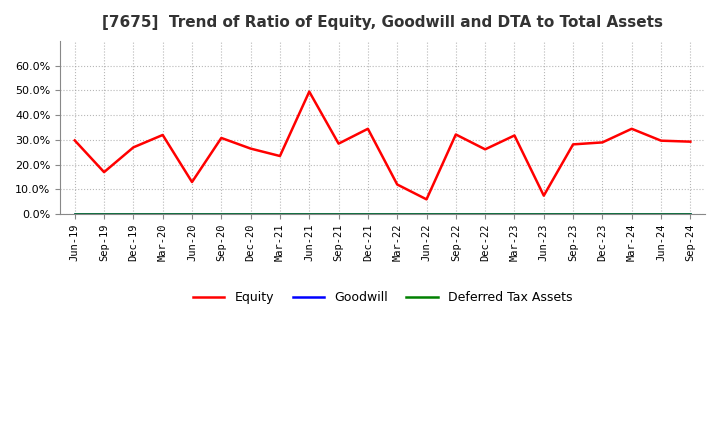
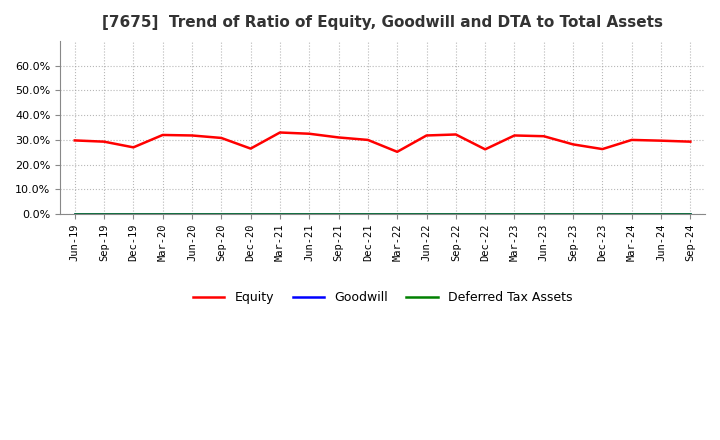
Equity/Sep-19: 17.0% -> 29.3%
Equity/Jun-20: 13.0% -> 31.8%
Equity/Mar-21: 23.5% -> 33.0%
Equity/Jun-21: 49.5% -> 32.5%
Equity/Sep-21: 28.5% -> 31.0%
Equity/Dec-21: 34.5% -> 30.0%
Equity/Mar-22: 12.0% -> 25.2%
Equity/Jun-22: 6.0% -> 31.8%
Equity/Jun-23: 7.5% -> 31.5%
Equity/Dec-23: 29.0% -> 26.3%
Equity/Mar-24: 34.5% -> 30.0%
